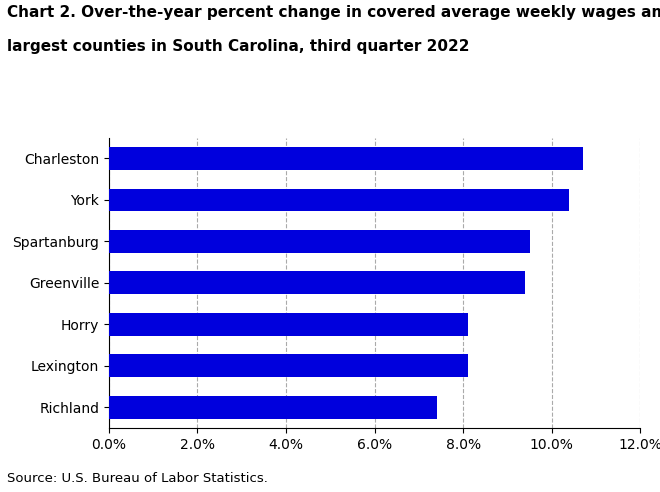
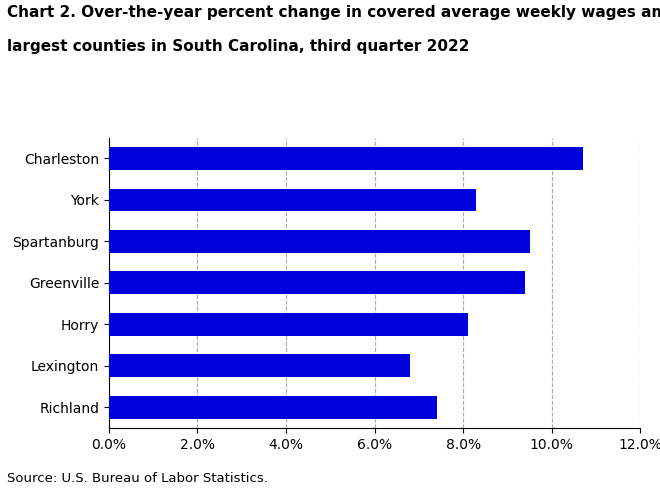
York: 10.4% -> 8.3%
Lexington: 8.1% -> 6.8%
